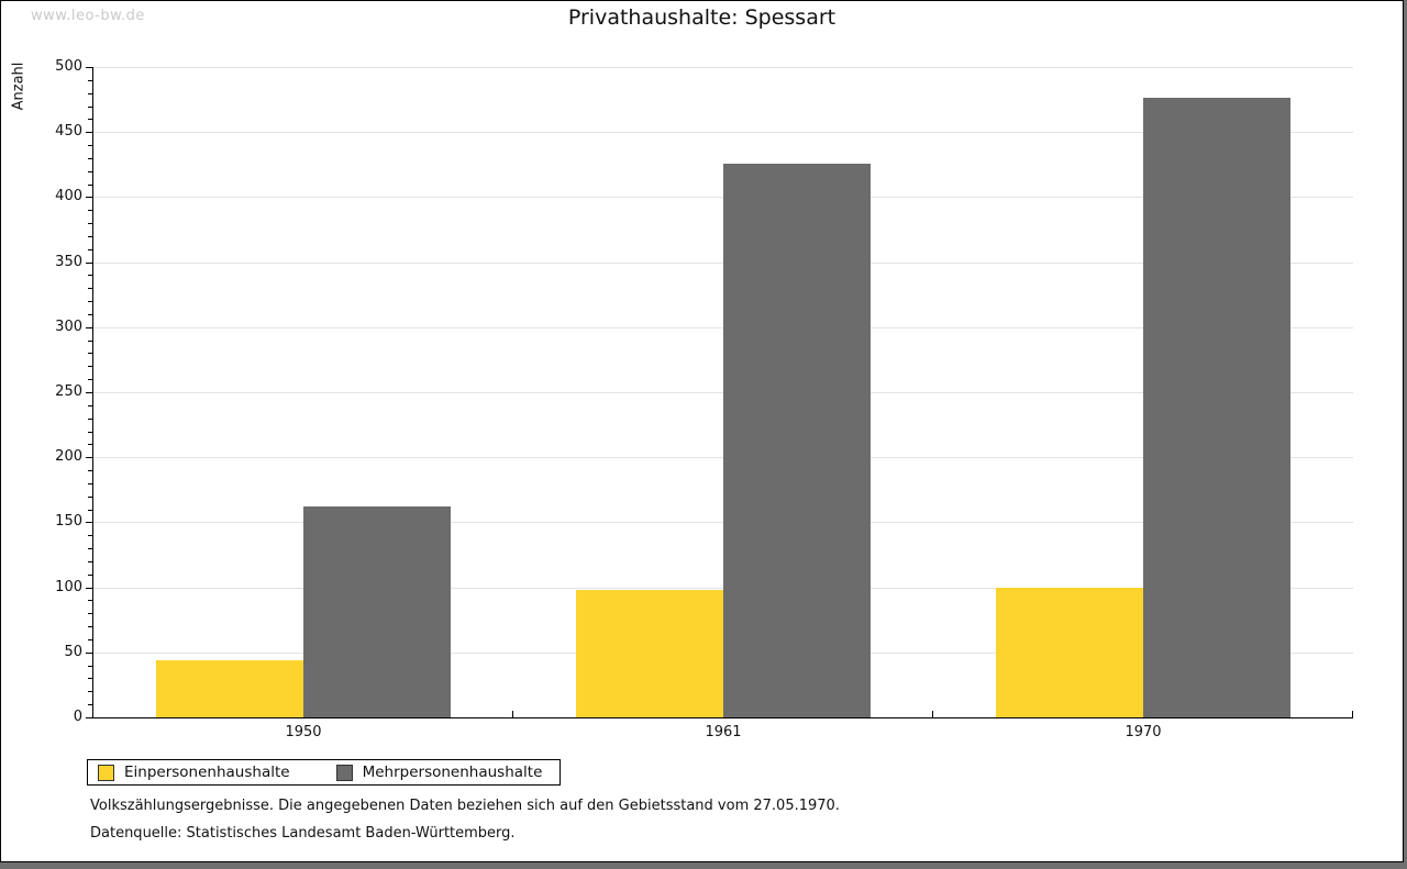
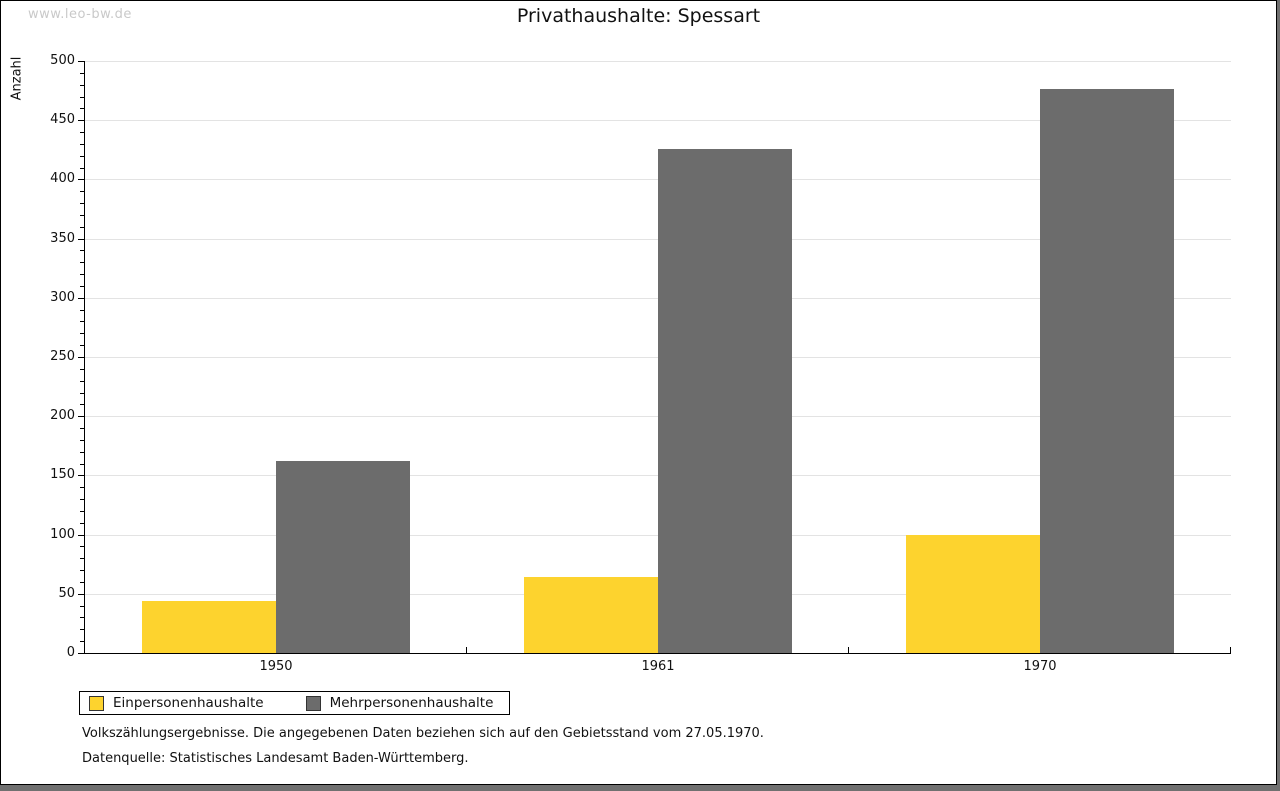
Einpersonenhaushalte/1961: 98 -> 64
